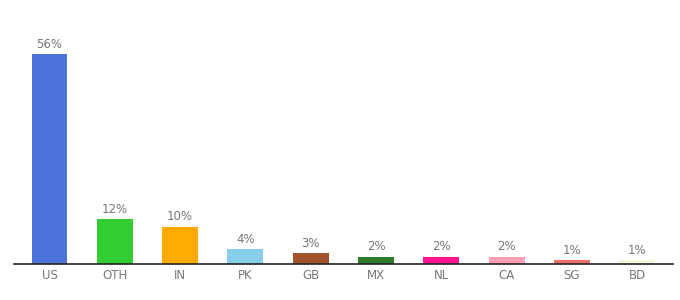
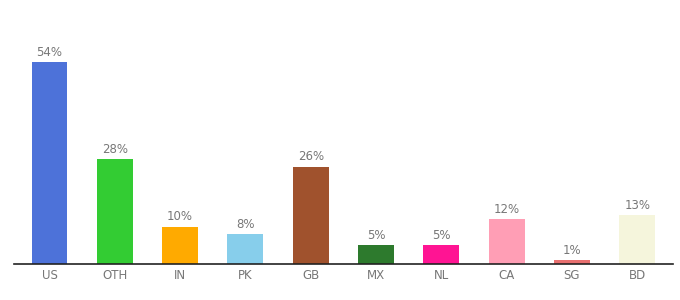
US: 56% -> 54%
OTH: 12% -> 28%
PK: 4% -> 8%
GB: 3% -> 26%
MX: 2% -> 5%
NL: 2% -> 5%
CA: 2% -> 12%
BD: 1% -> 13%
